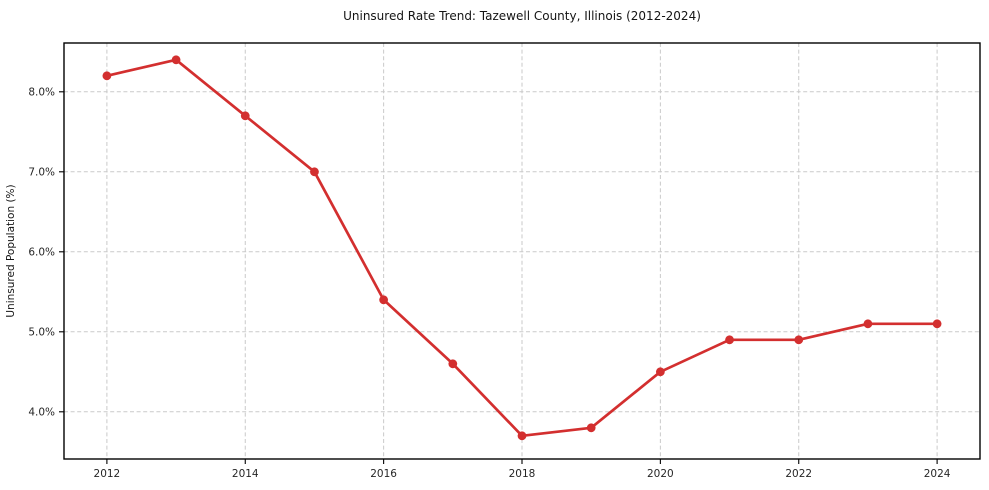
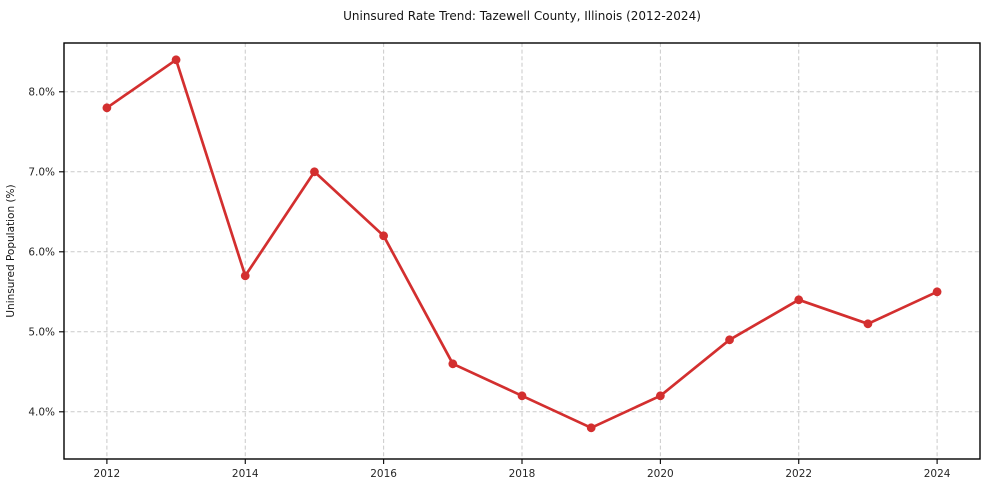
2012: 8.2% -> 7.8%
2014: 7.7% -> 5.7%
2016: 5.4% -> 6.2%
2018: 3.7% -> 4.2%
2020: 4.5% -> 4.2%
2022: 4.9% -> 5.4%
2024: 5.1% -> 5.5%
